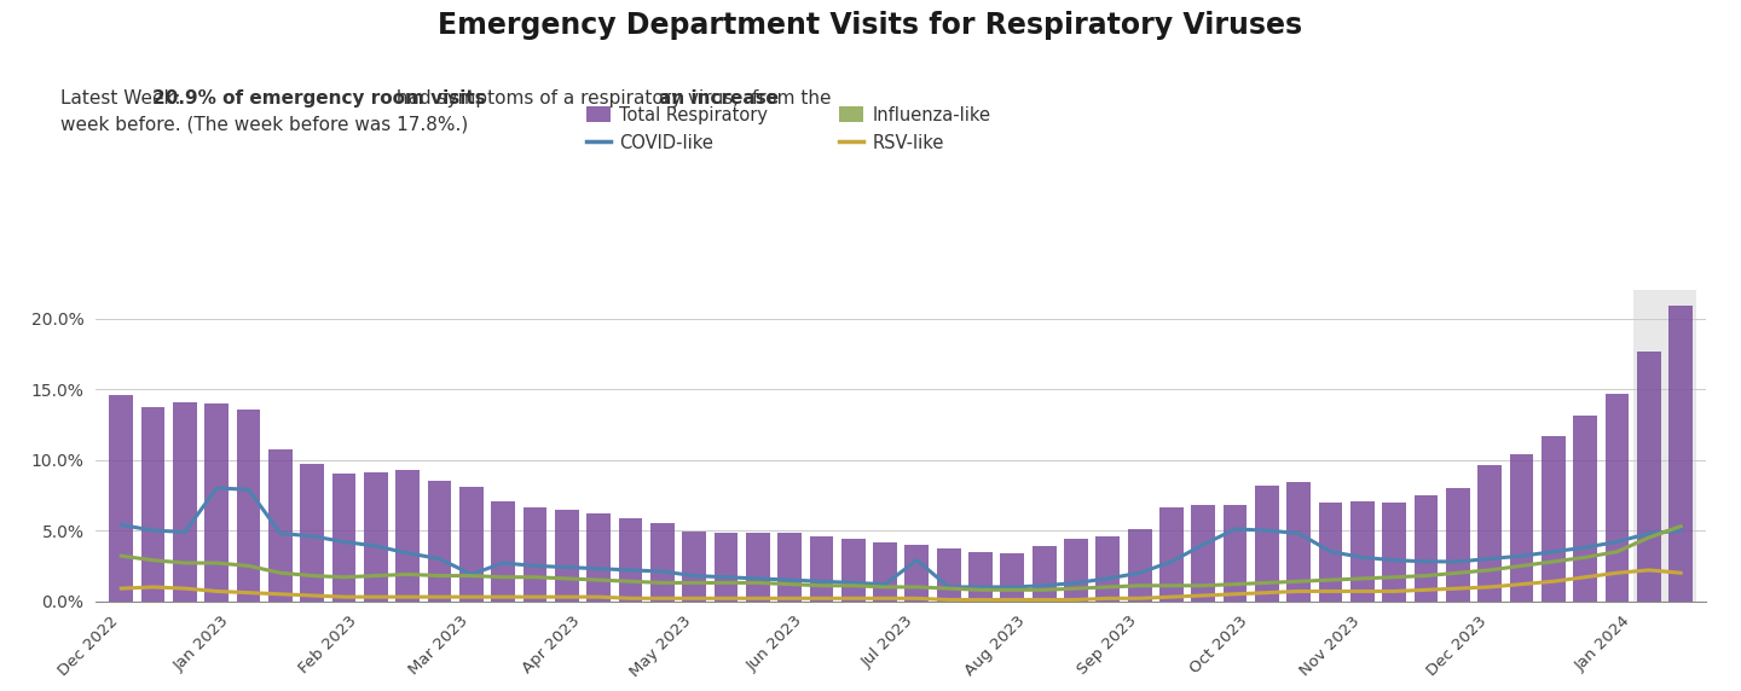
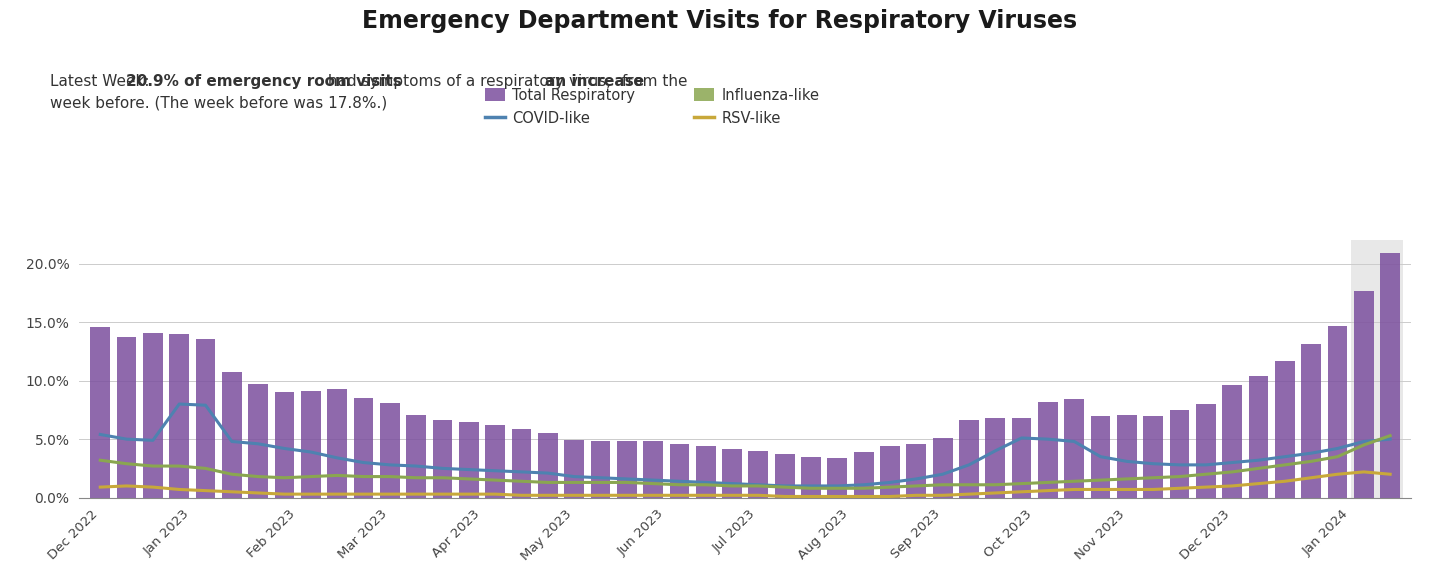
COVID-like/Mar 2023: 1.9% -> 2.8%
COVID-like/Jul 2023: 2.9% -> 1.1%
